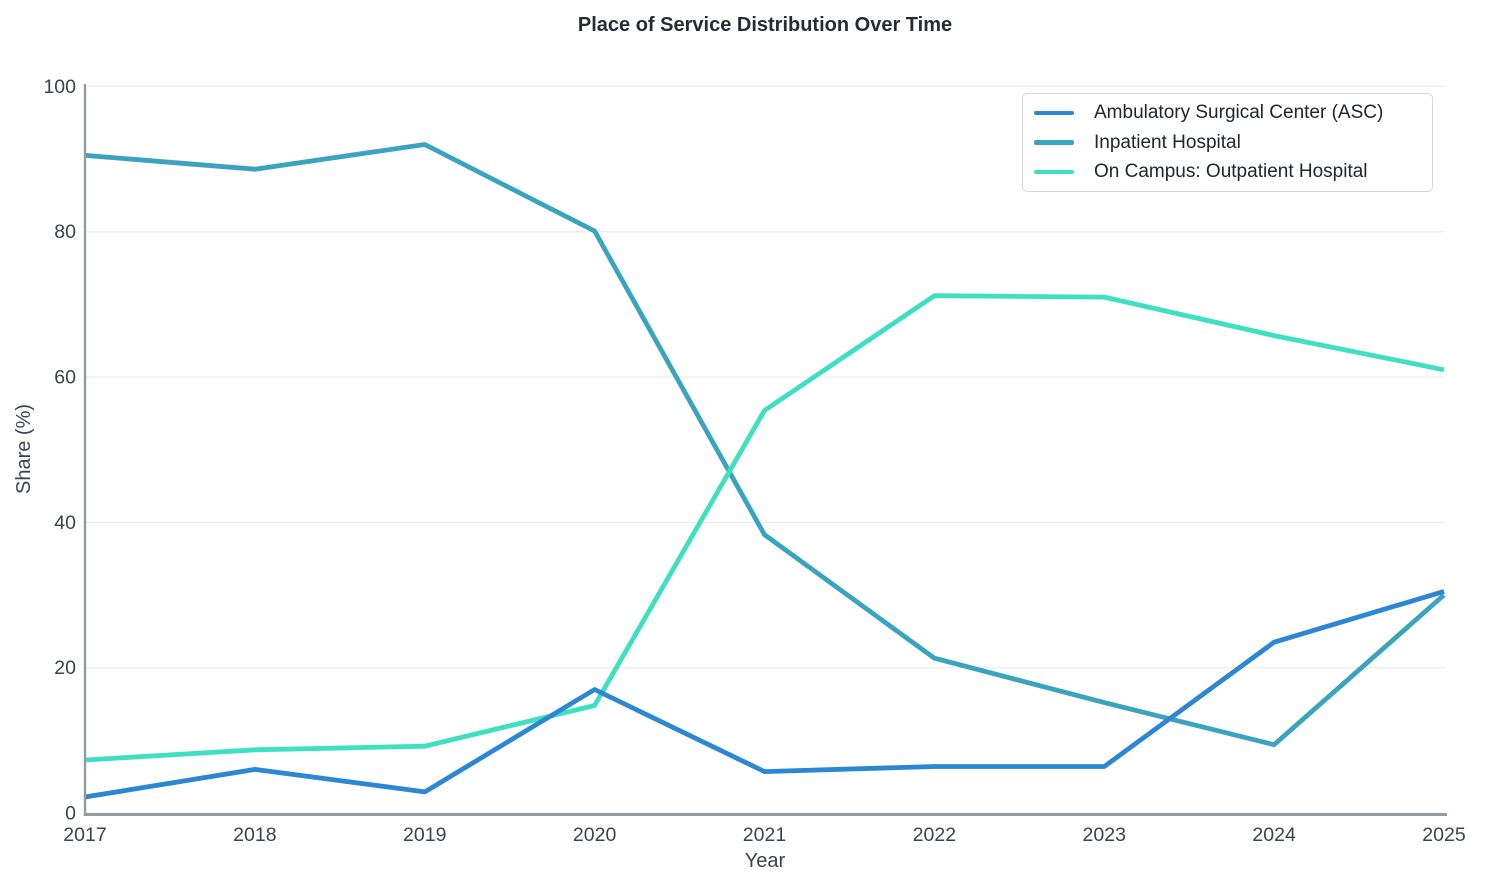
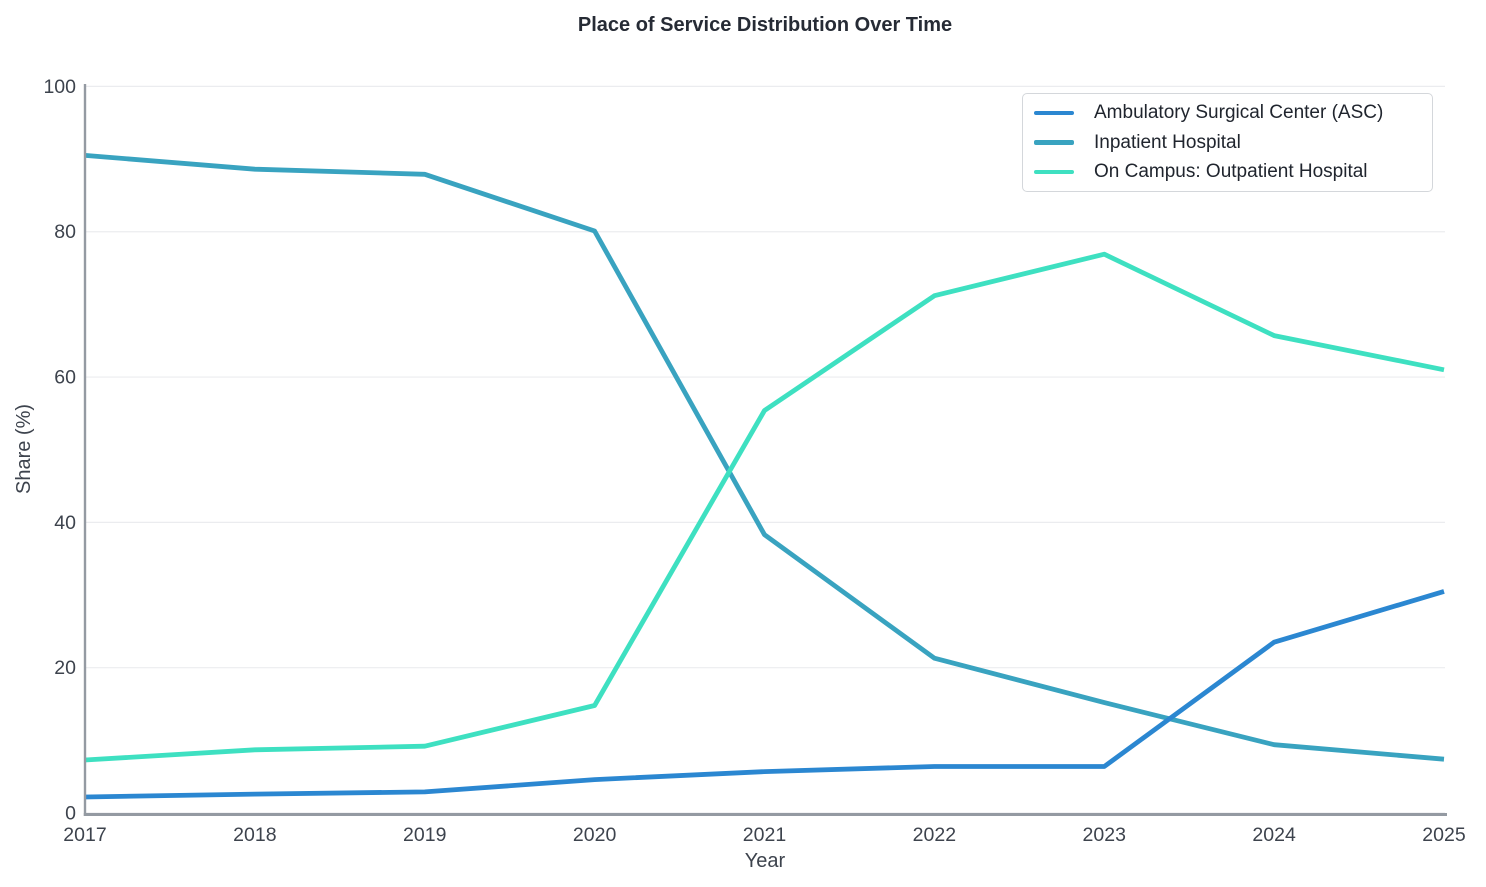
Ambulatory Surgical Center (ASC)/2018: 6 -> 3
Inpatient Hospital/2019: 92 -> 88
Ambulatory Surgical Center (ASC)/2020: 17 -> 5
On Campus: Outpatient Hospital/2023: 71 -> 77
Inpatient Hospital/2025: 30 -> 7
